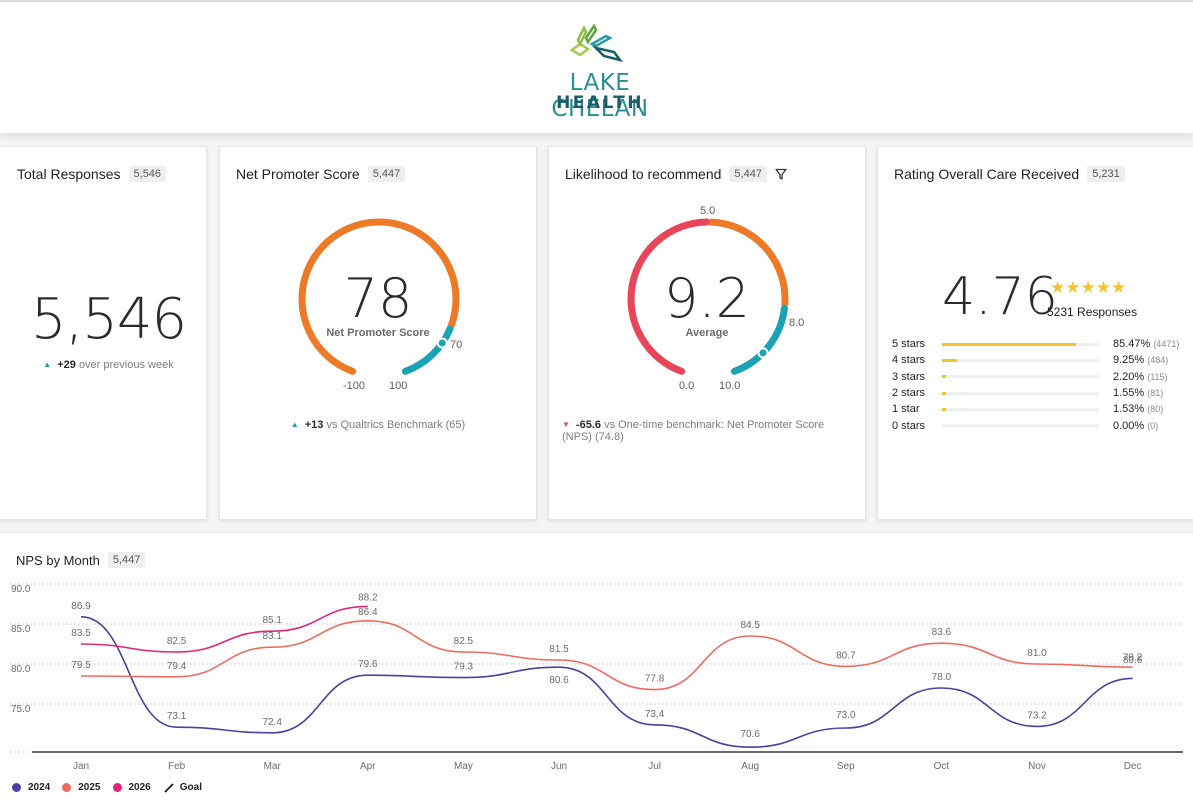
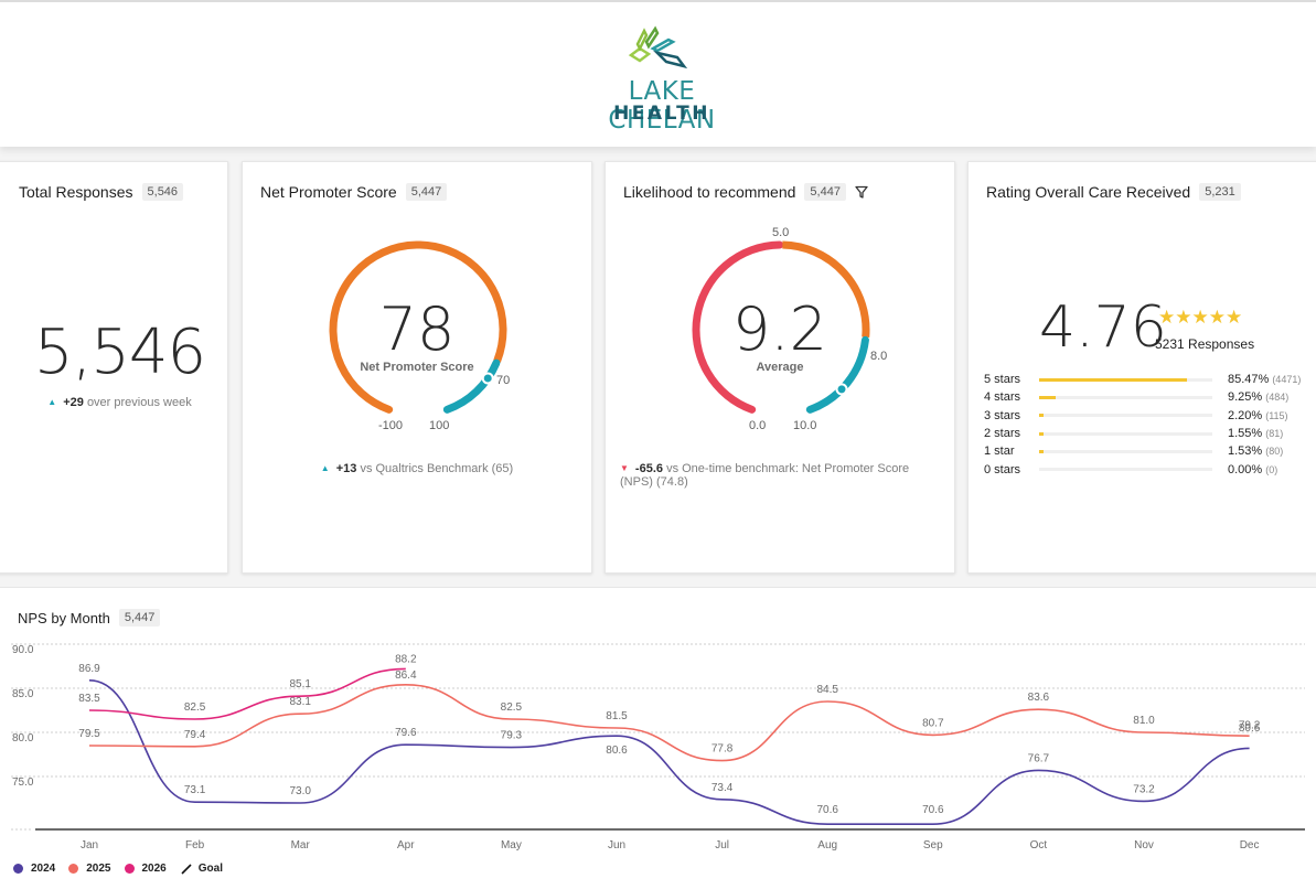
2024/Mar: 72.4 -> 73.0
2024/Sep: 73.0 -> 70.6
2024/Oct: 78.0 -> 76.7
